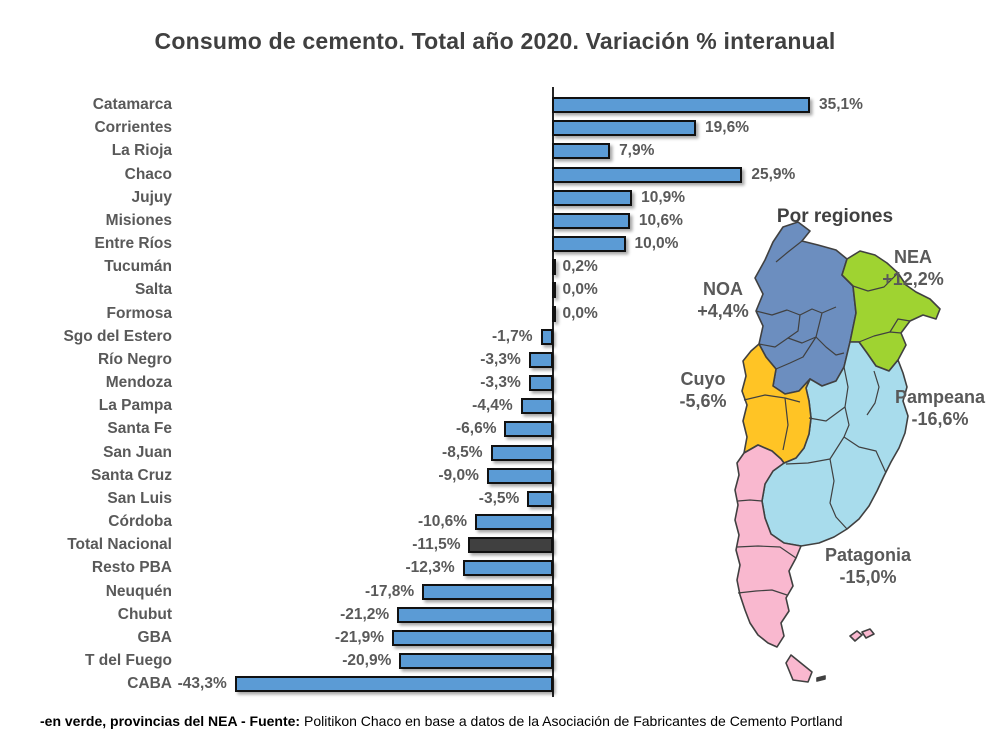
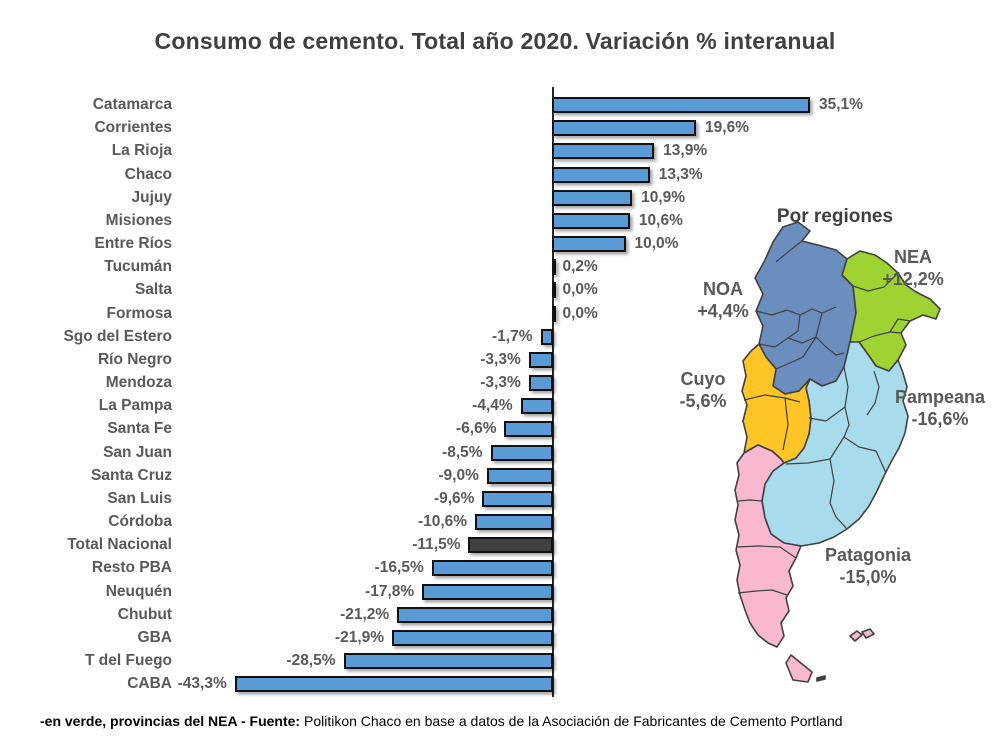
La Rioja: 7,9% -> 13,9%
Chaco: 25,9% -> 13,3%
San Luis: -3,5% -> -9,6%
Resto PBA: -12,3% -> -16,5%
T del Fuego: -20,9% -> -28,5%
